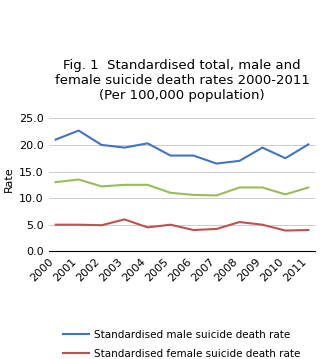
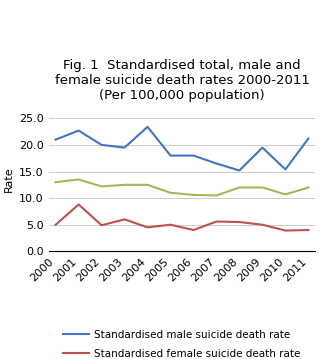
Standardised female suicide death rate/2001: 5.0 -> 8.8
Standardised male suicide death rate/2004: 20.3 -> 23.4
Standardised female suicide death rate/2007: 4.2 -> 5.6
Standardised male suicide death rate/2008: 17.0 -> 15.2
Standardised male suicide death rate/2010: 17.5 -> 15.4
Standardised male suicide death rate/2011: 20.1 -> 21.2
